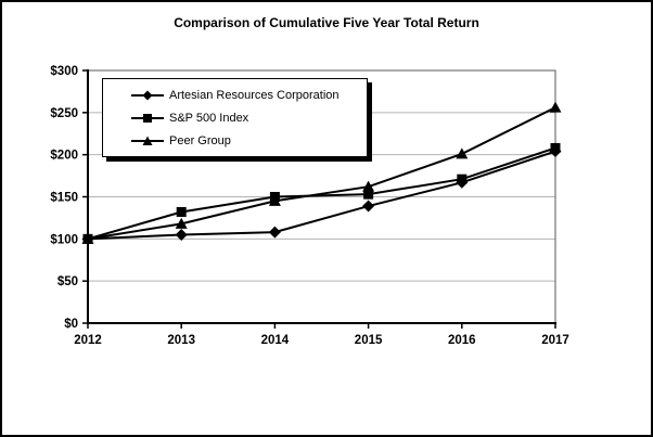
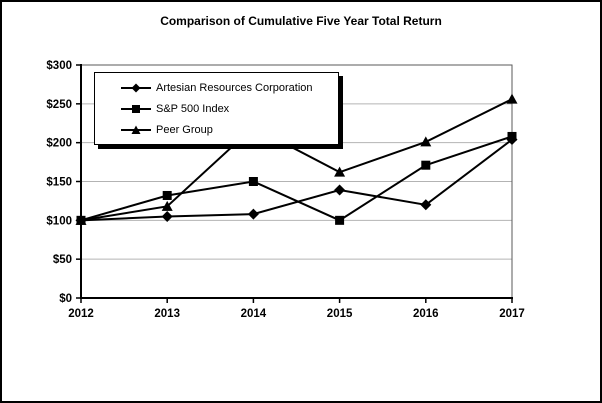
Peer Group/2014: $140 -> $220
S&P 500 Index/2015: $150 -> $100
Artesian Resources Corporation/2016: $170 -> $120
